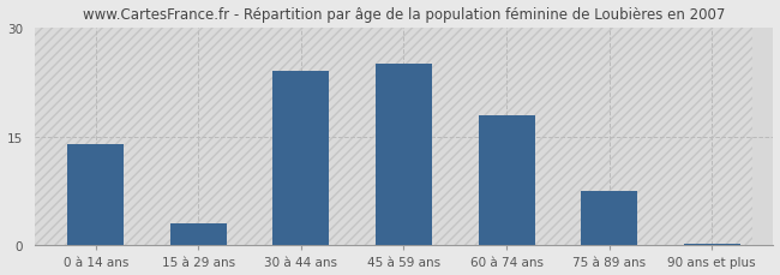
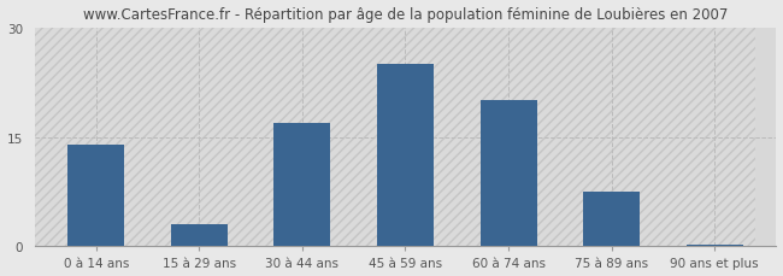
30 à 44 ans: 24.0 -> 17.0
60 à 74 ans: 18.0 -> 20.0
